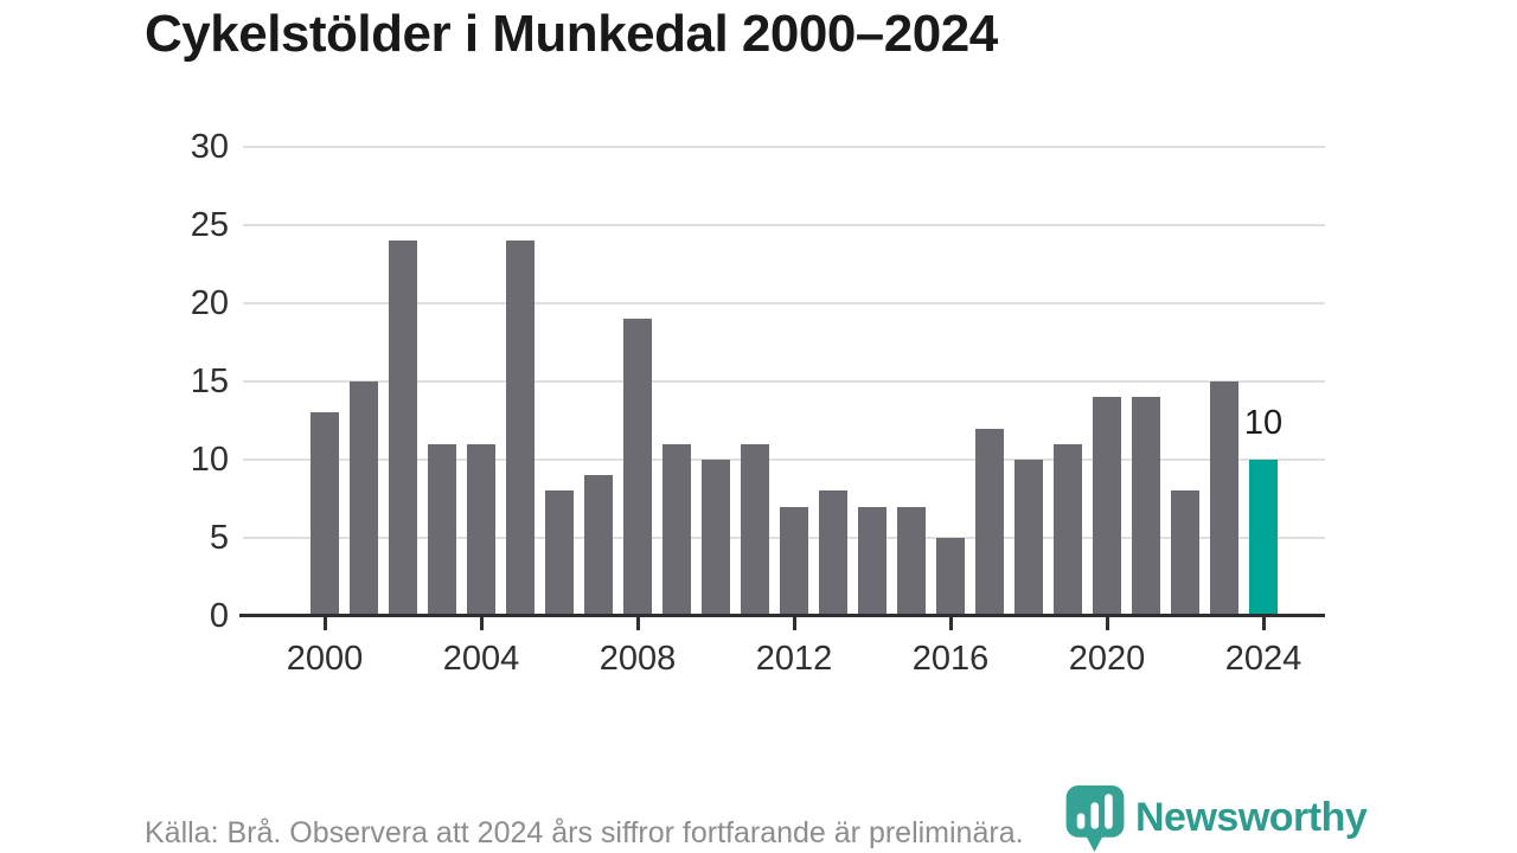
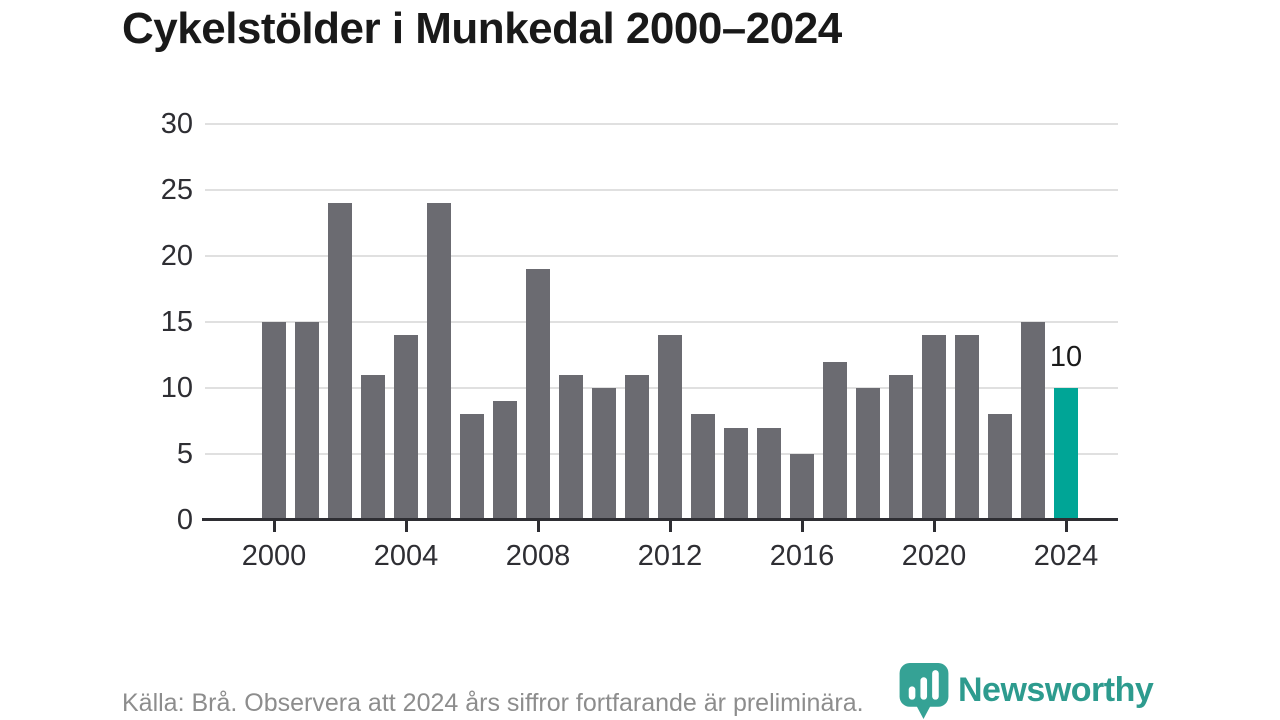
2000: 13 -> 15
2004: 11 -> 14
2012: 7 -> 14
